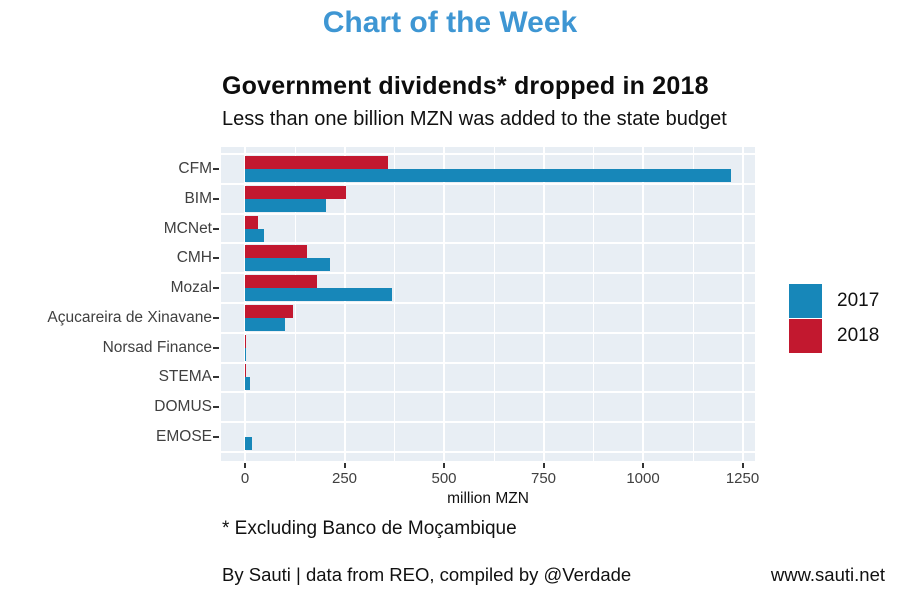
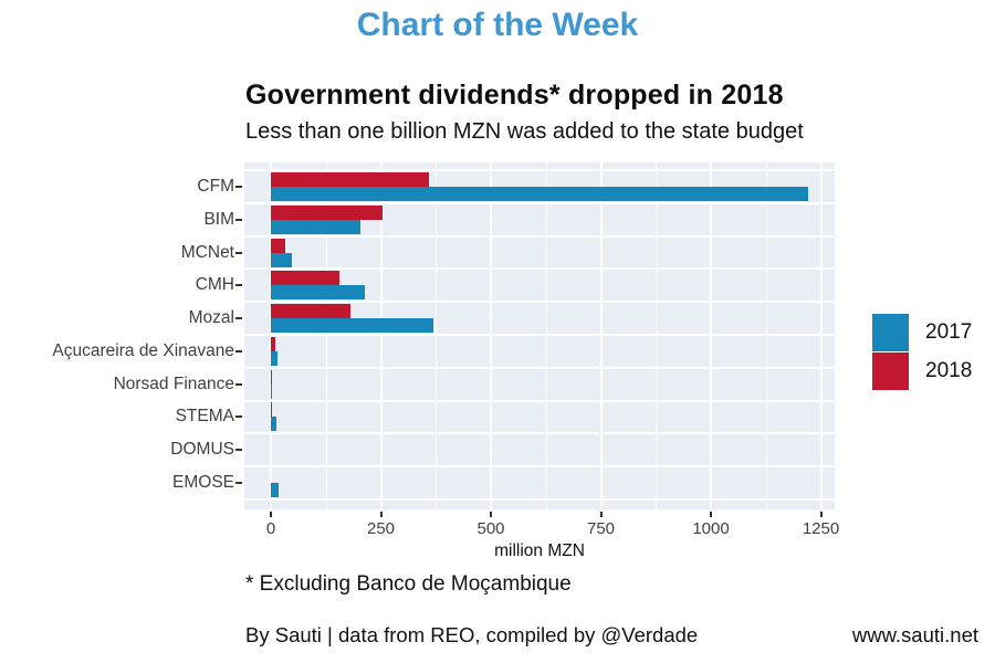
2017/Açucareira de Xinavane: 100 -> 20
2018/Açucareira de Xinavane: 120 -> 10
